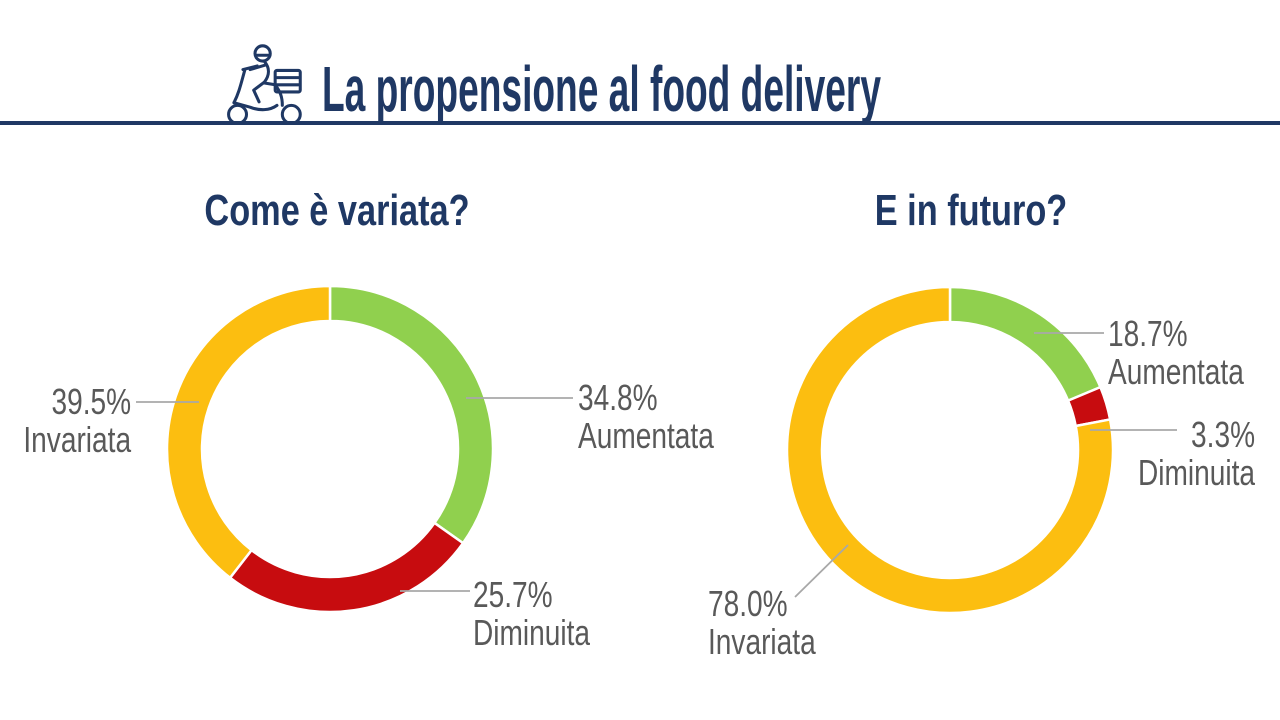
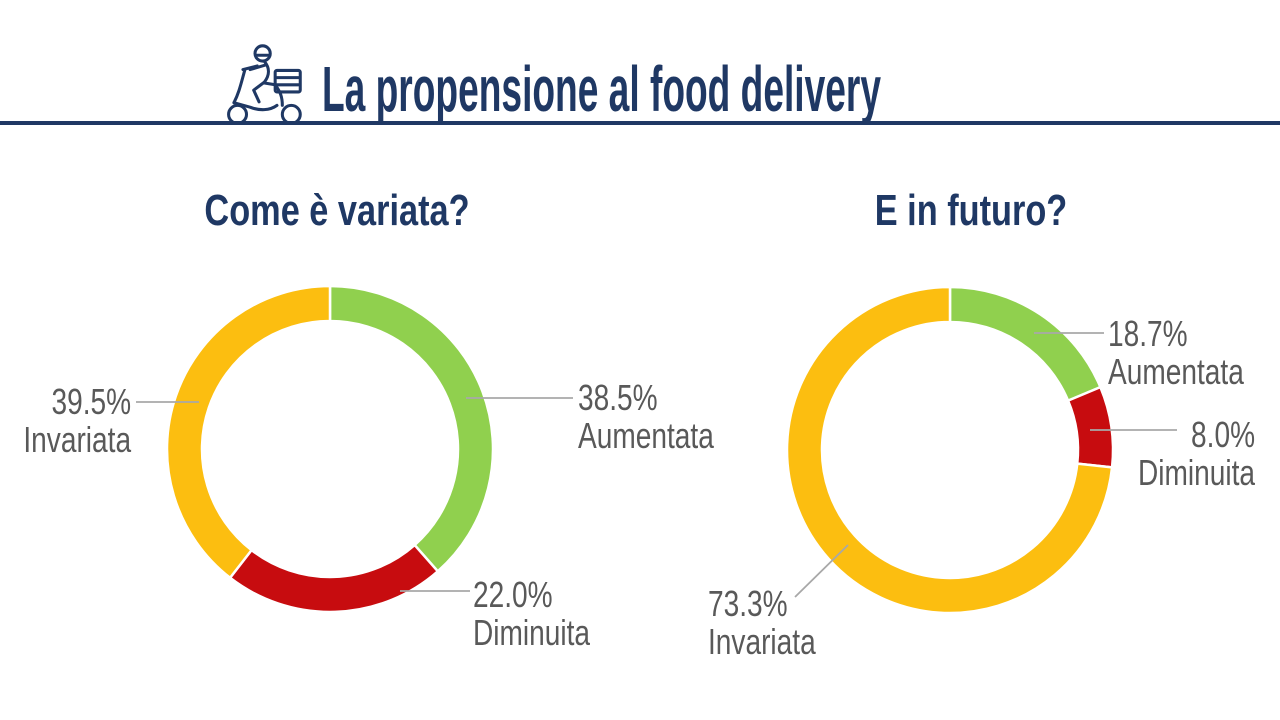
Come è variata?/Aumentata: 34.8% -> 38.5%
Come è variata?/Diminuita: 25.7% -> 22.0%
E in futuro?/Diminuita: 3.3% -> 8.0%
E in futuro?/Invariata: 78.0% -> 73.3%
